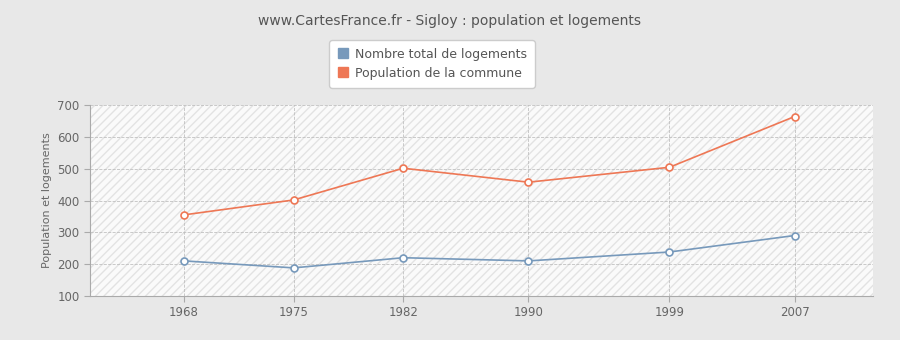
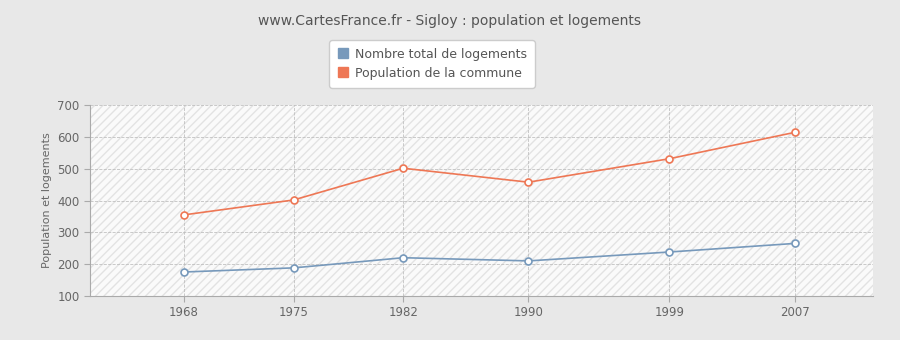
Nombre total de logements/1968: 210 -> 175
Population de la commune/1999: 505 -> 532
Nombre total de logements/2007: 290 -> 265
Population de la commune/2007: 665 -> 615
